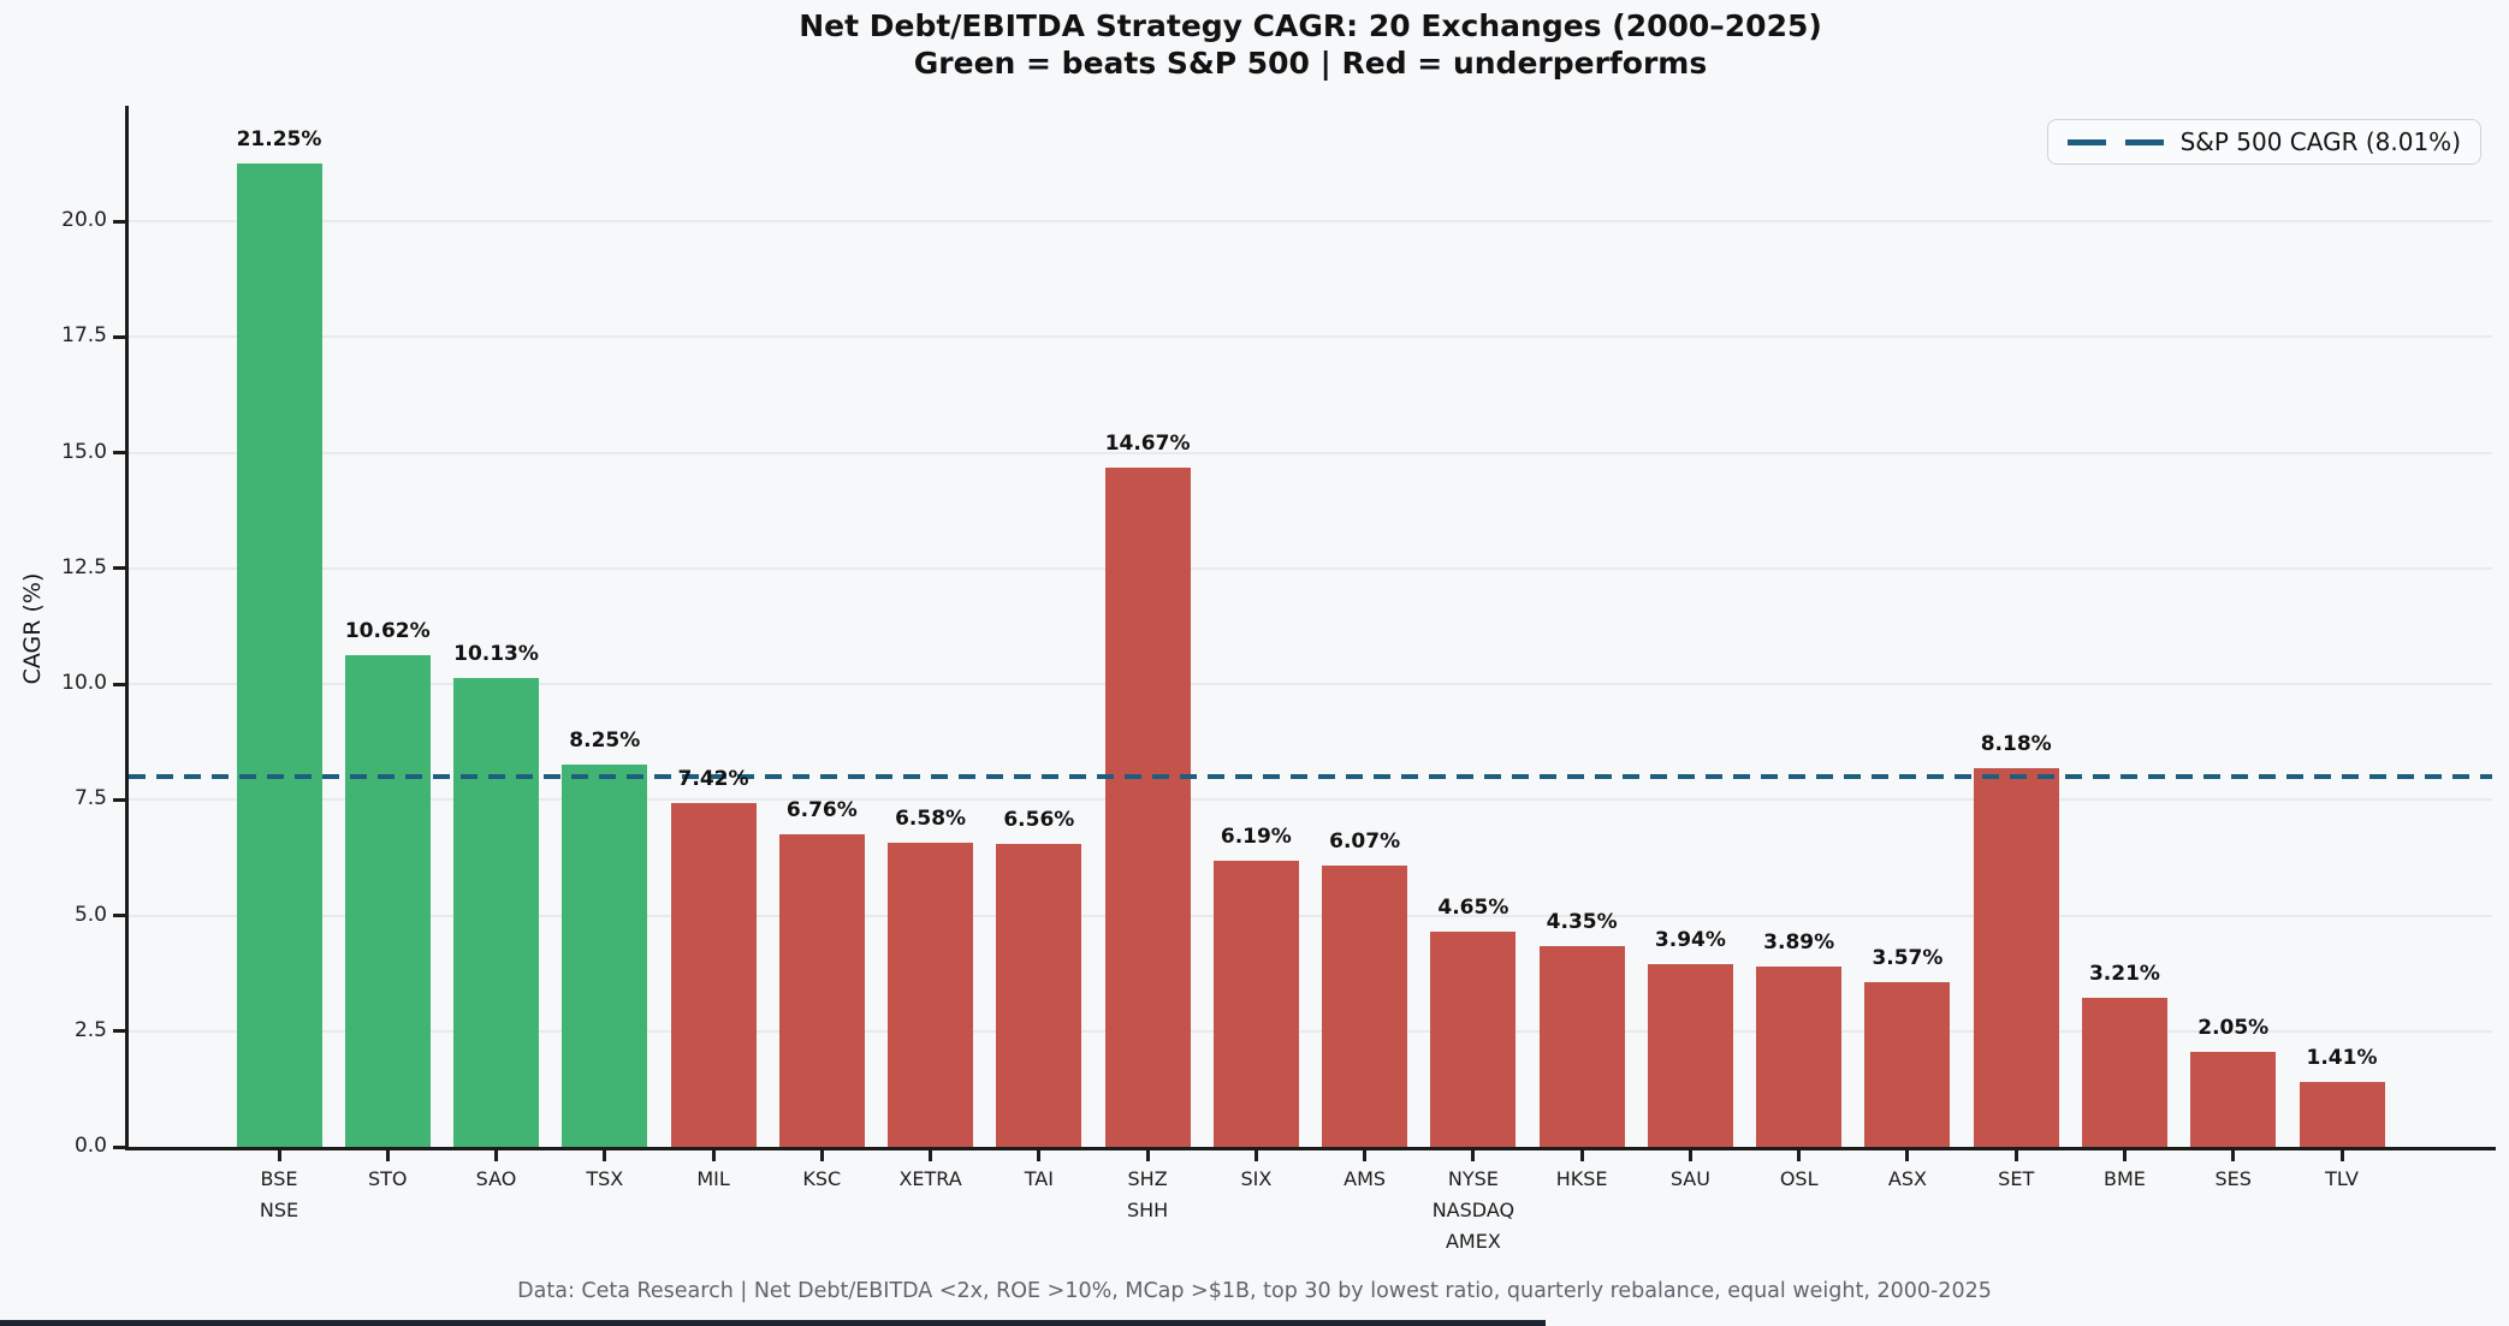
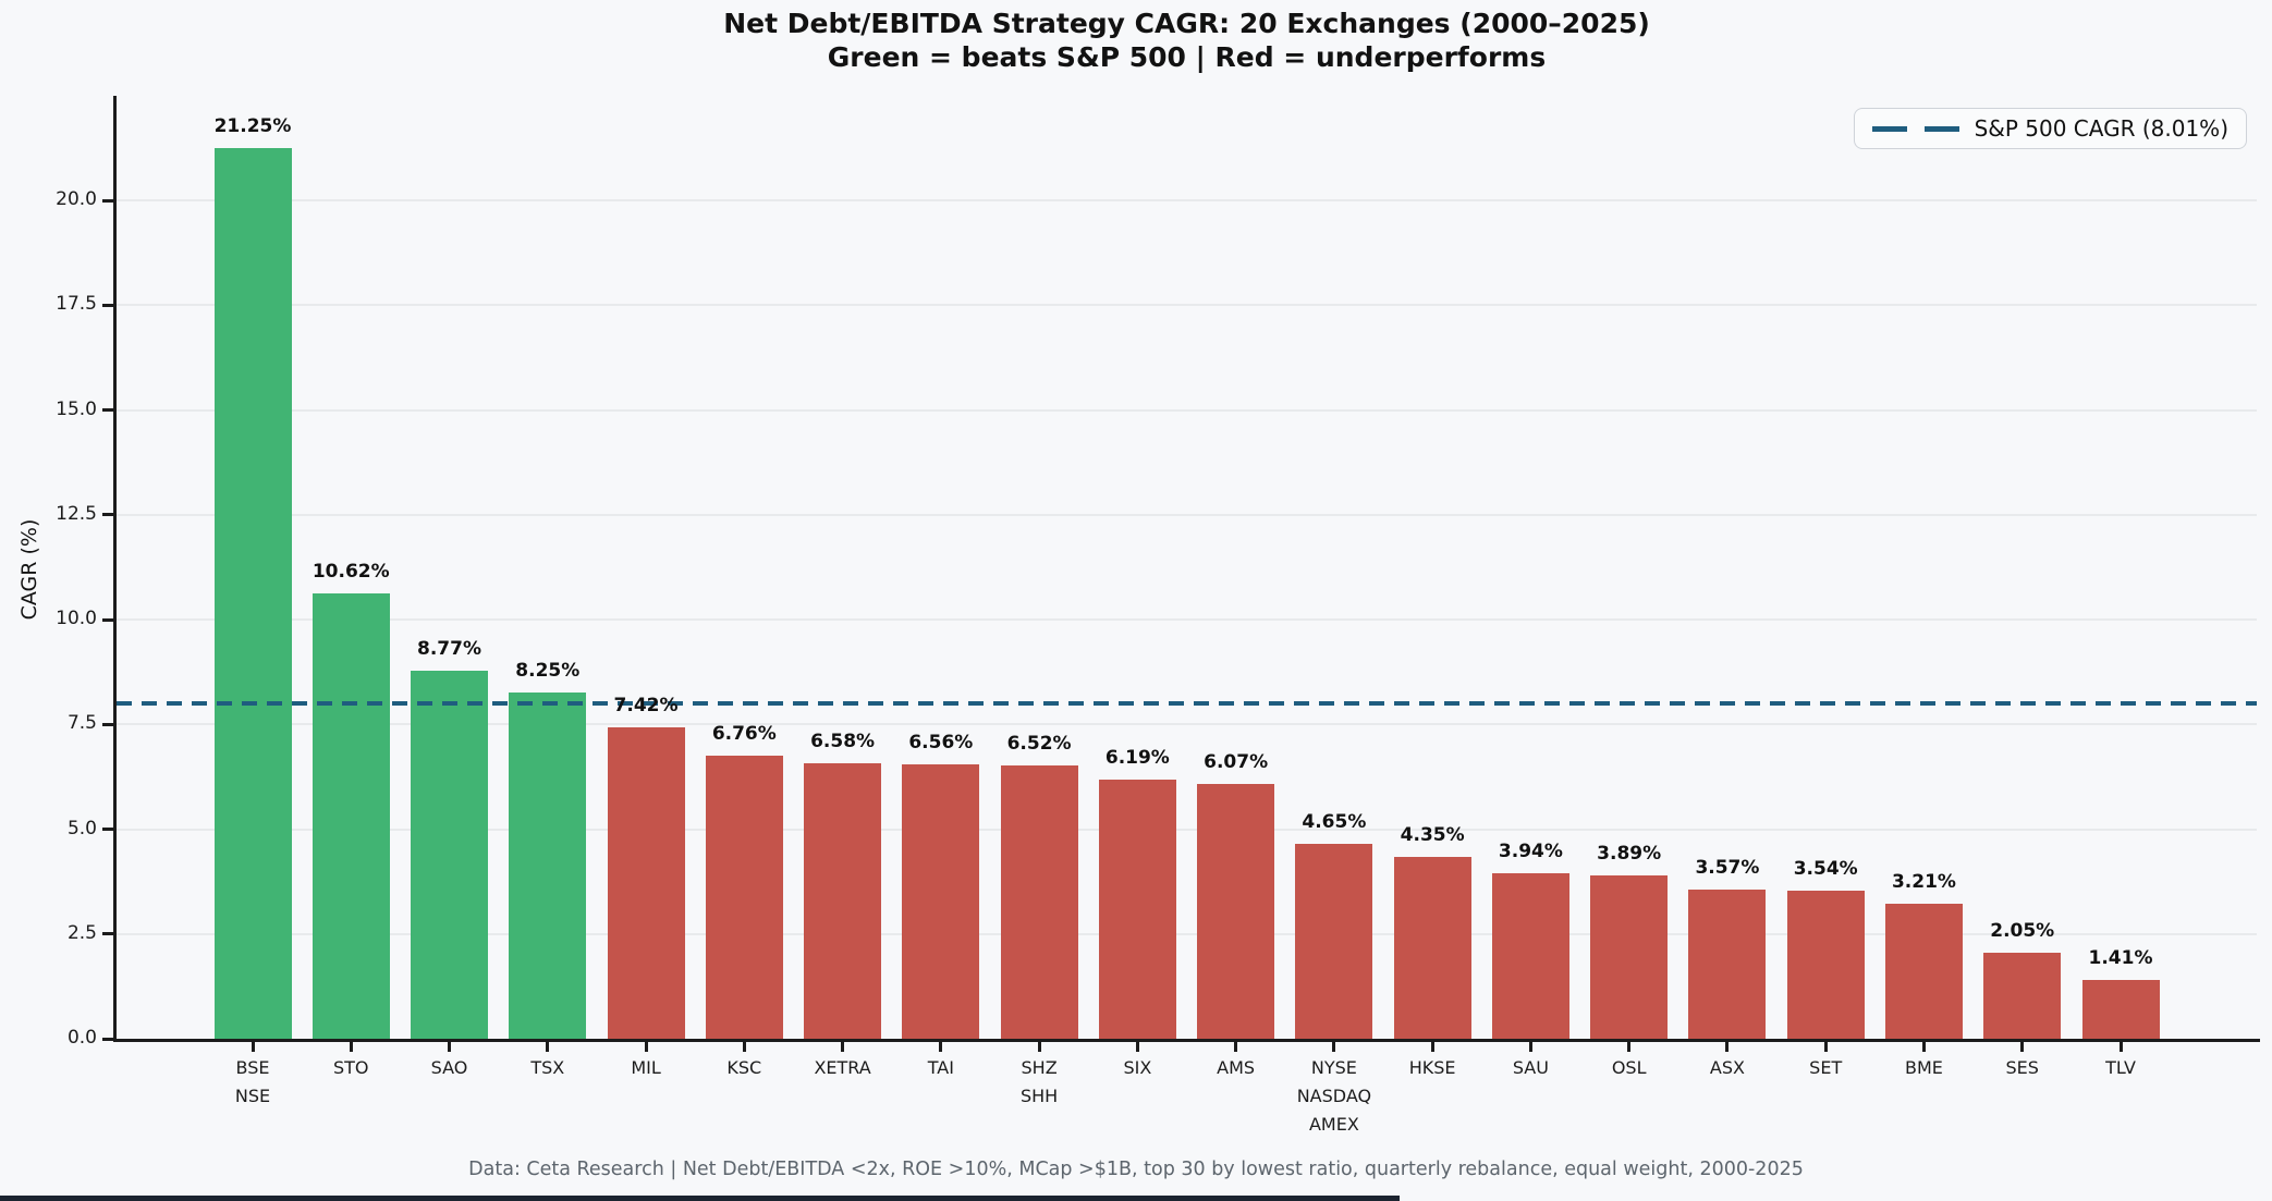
SAO: 10.13% -> 8.77%
SHZ SHH: 14.67% -> 6.52%
SET: 8.18% -> 3.54%
